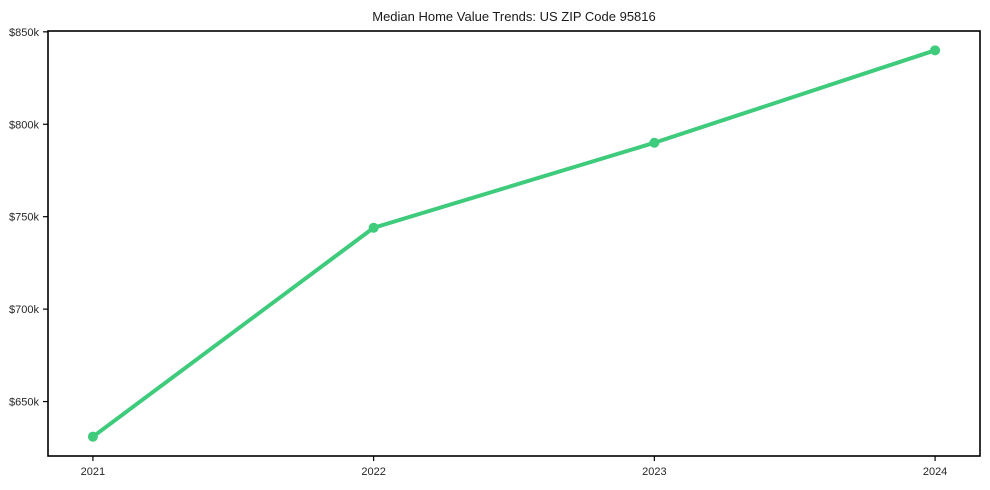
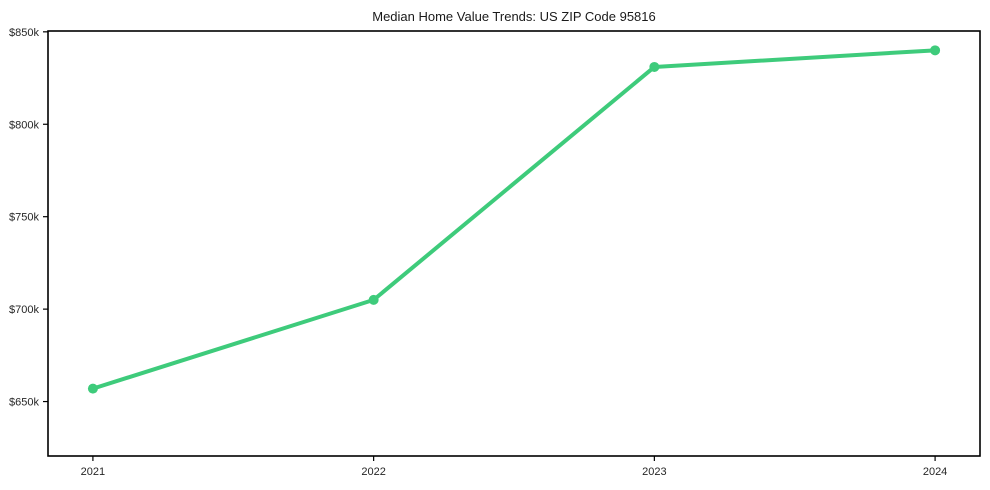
2021: $631k -> $657k
2022: $744k -> $705k
2023: $790k -> $831k
